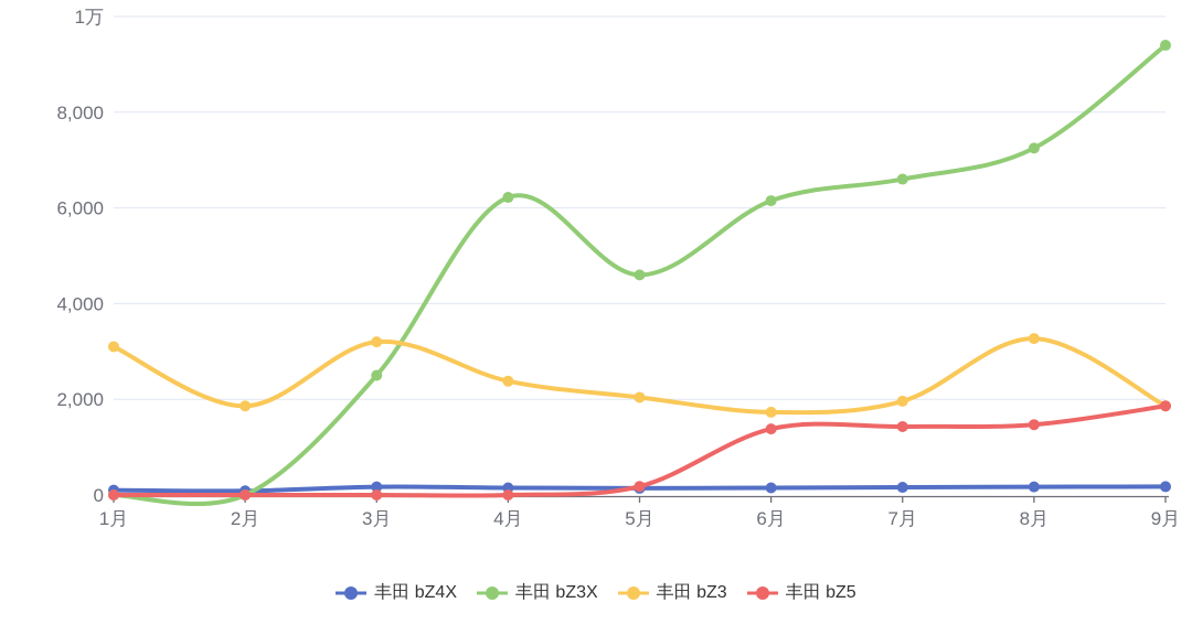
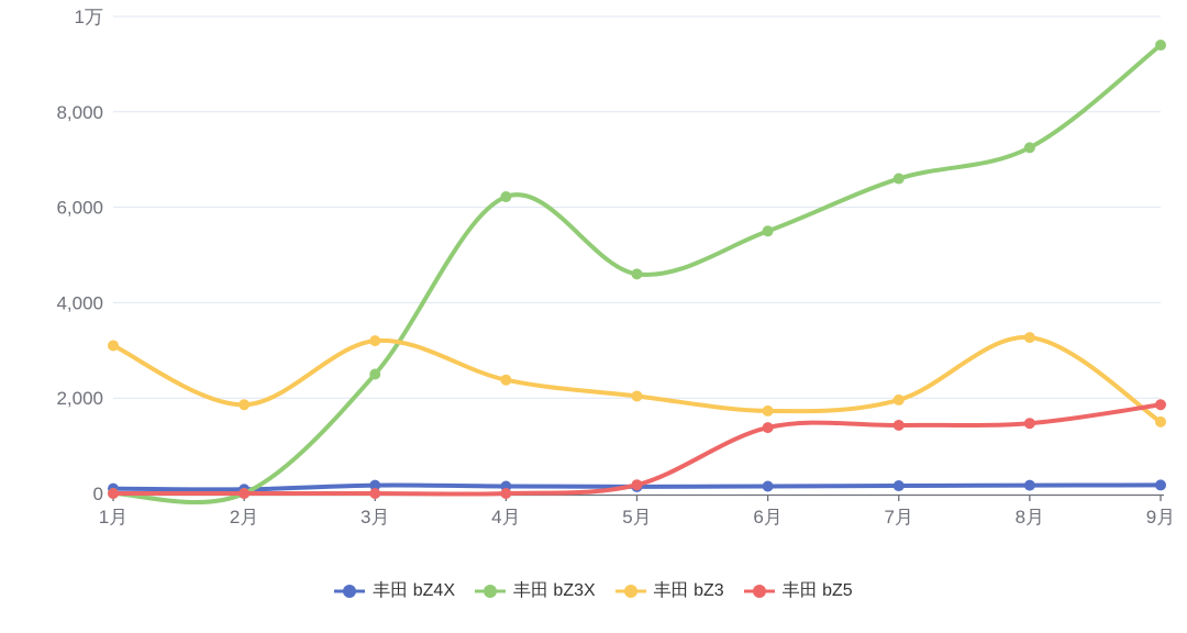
丰田 bZ3X/6月: 6200 -> 5500
丰田 bZ3/9月: 1900 -> 1500
